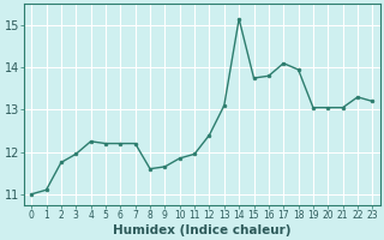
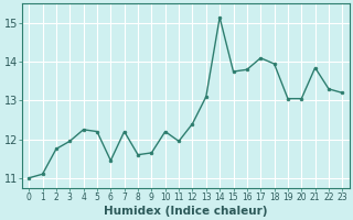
6: 12.20 -> 11.45
10: 11.85 -> 12.20
21: 13.05 -> 13.85
